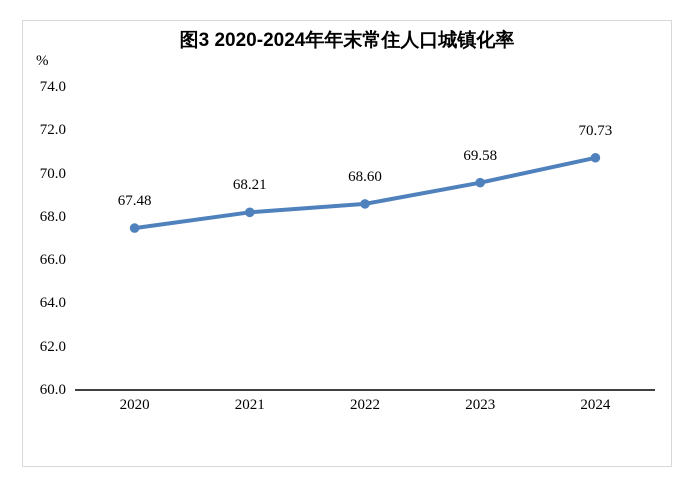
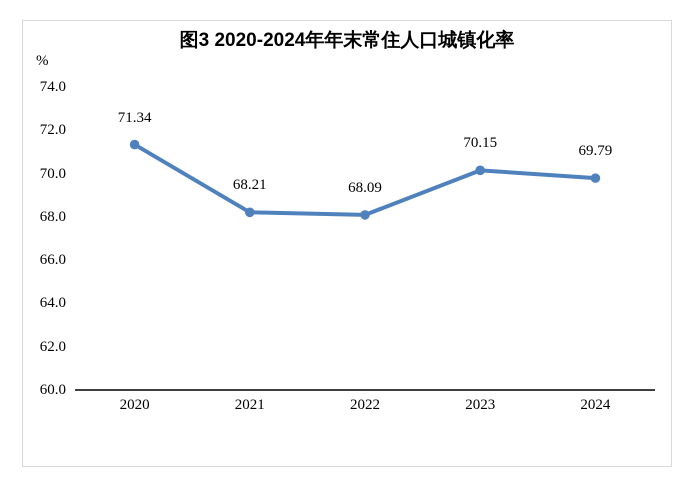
2020: 67.48 -> 71.34
2022: 68.60 -> 68.09
2023: 69.58 -> 70.15
2024: 70.73 -> 69.79
